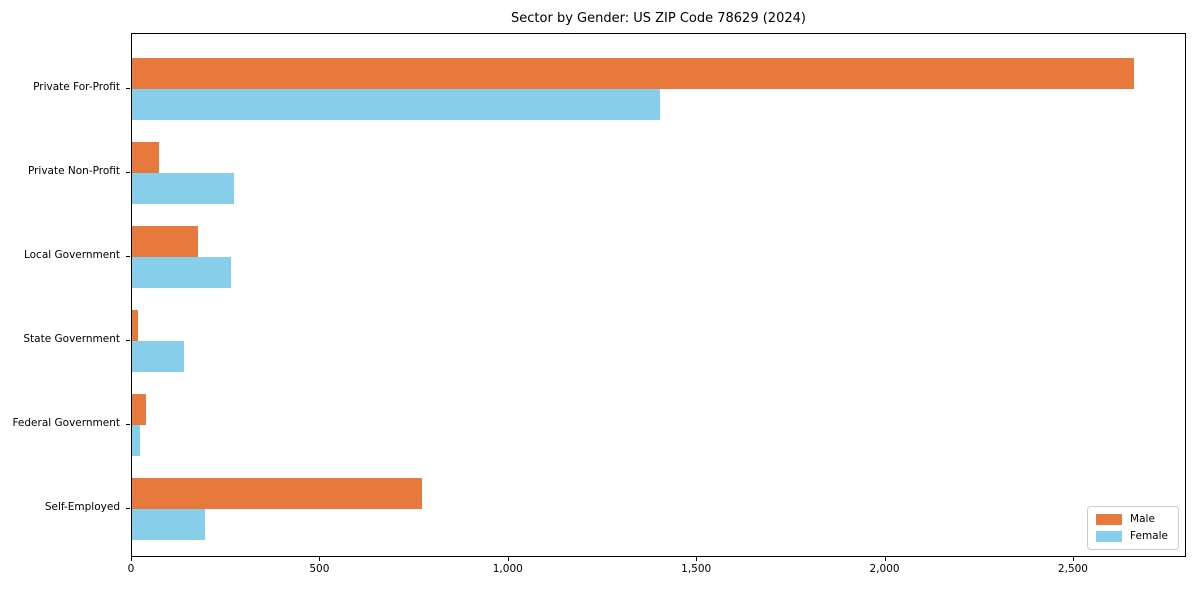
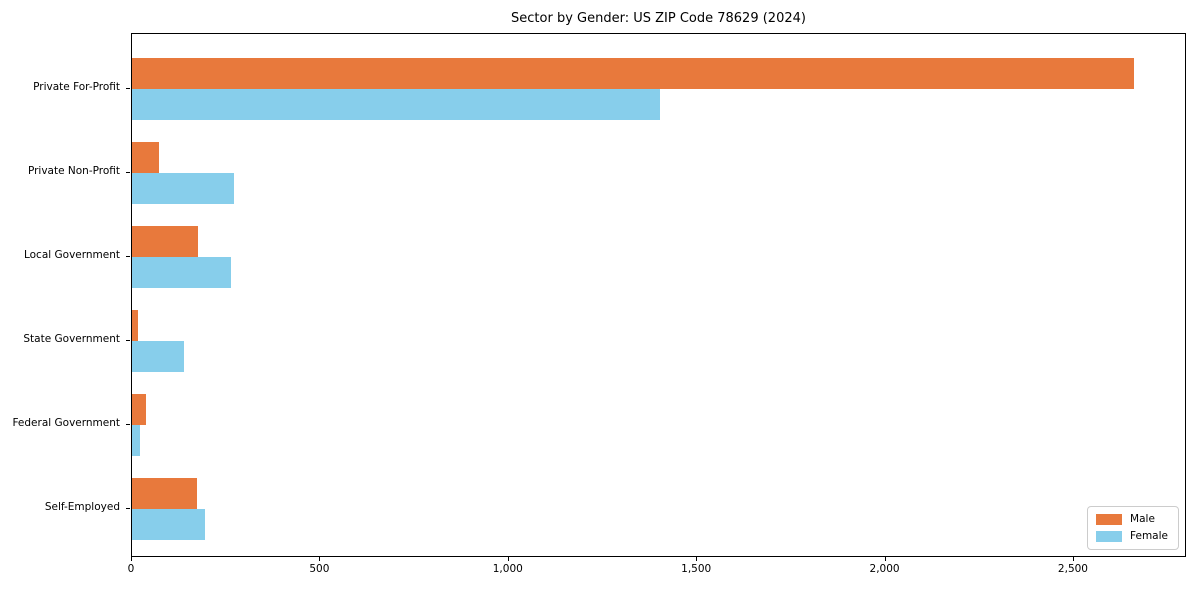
Male/Self-Employed: 770 -> 170
